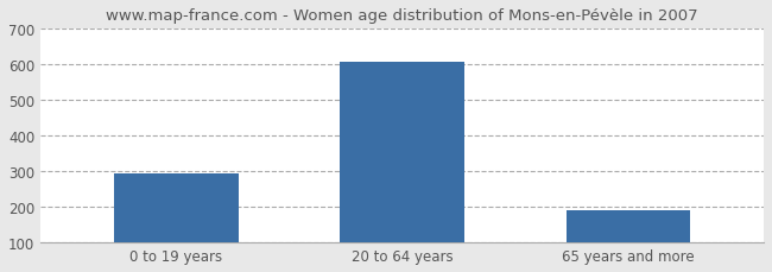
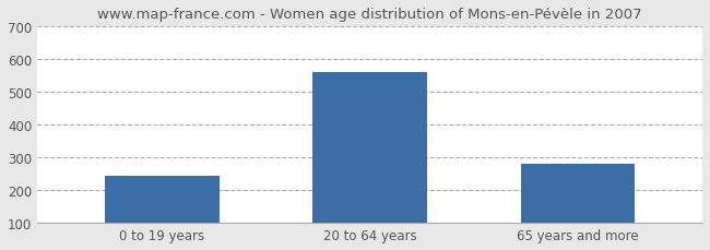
0 to 19 years: 293 -> 245
20 to 64 years: 607 -> 560
65 years and more: 192 -> 280
